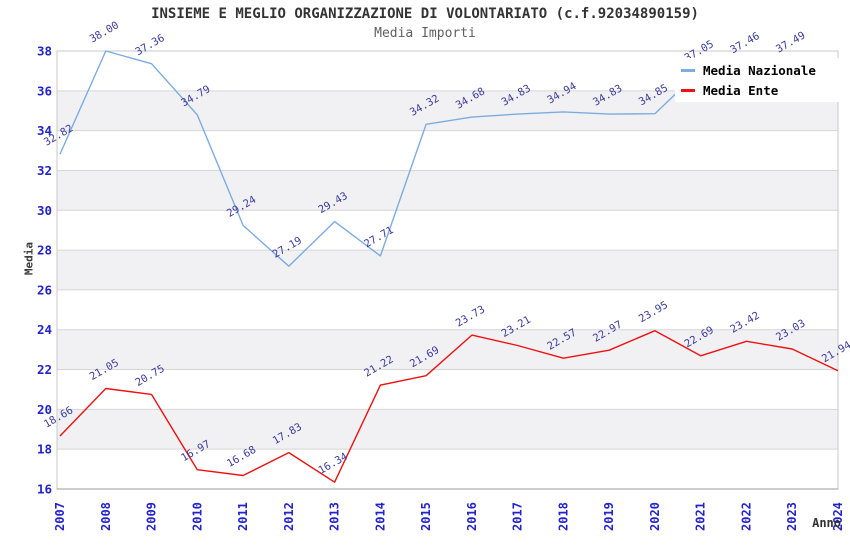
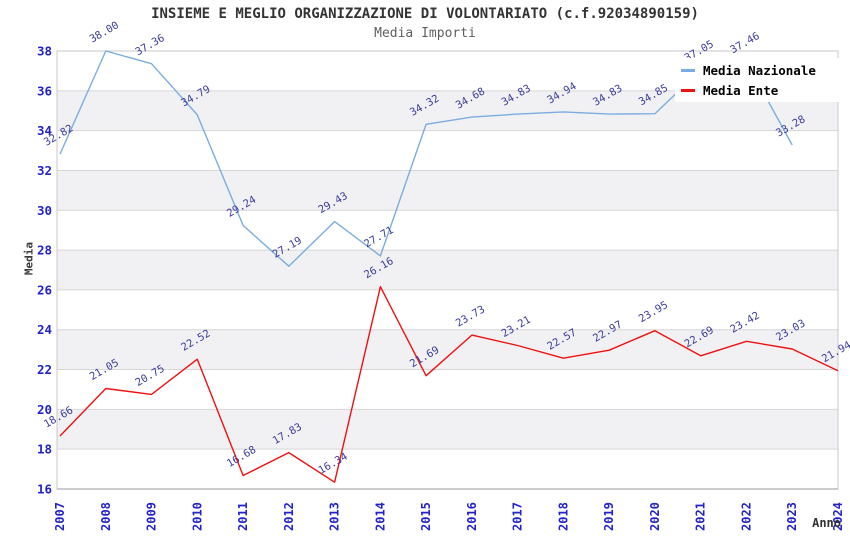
Media Ente/2010: 16.97 -> 22.52
Media Ente/2014: 21.22 -> 26.16
Media Nazionale/2023: 37.49 -> 33.28
